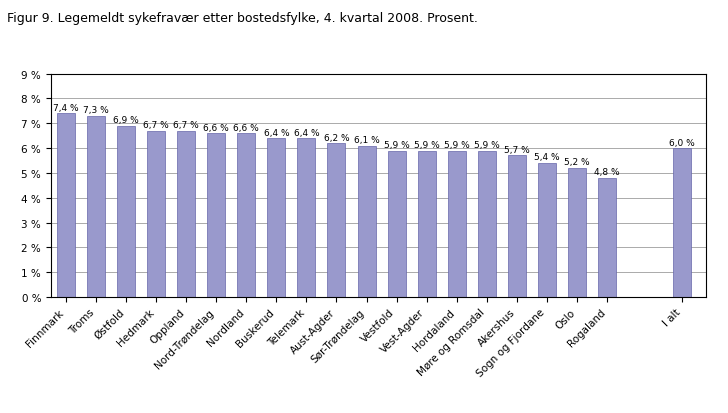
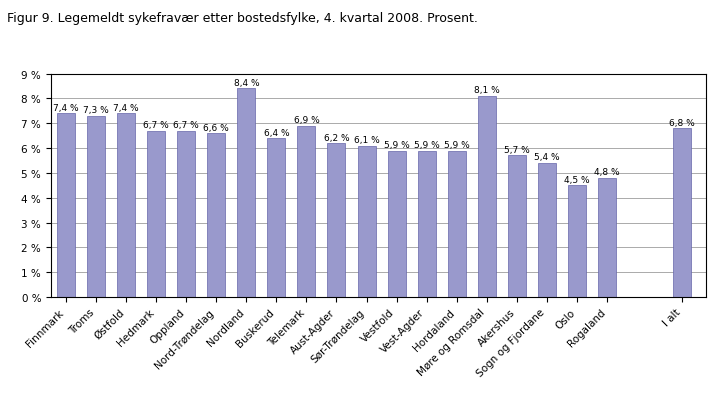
Østfold: 6,9 -> 7,4
Nordland: 6,6 -> 8,4
Telemark: 6,4 -> 6,9
Møre og Romsdal: 5,9 -> 8,1
Oslo: 5,2 -> 4,5
I alt: 6,0 -> 6,8
